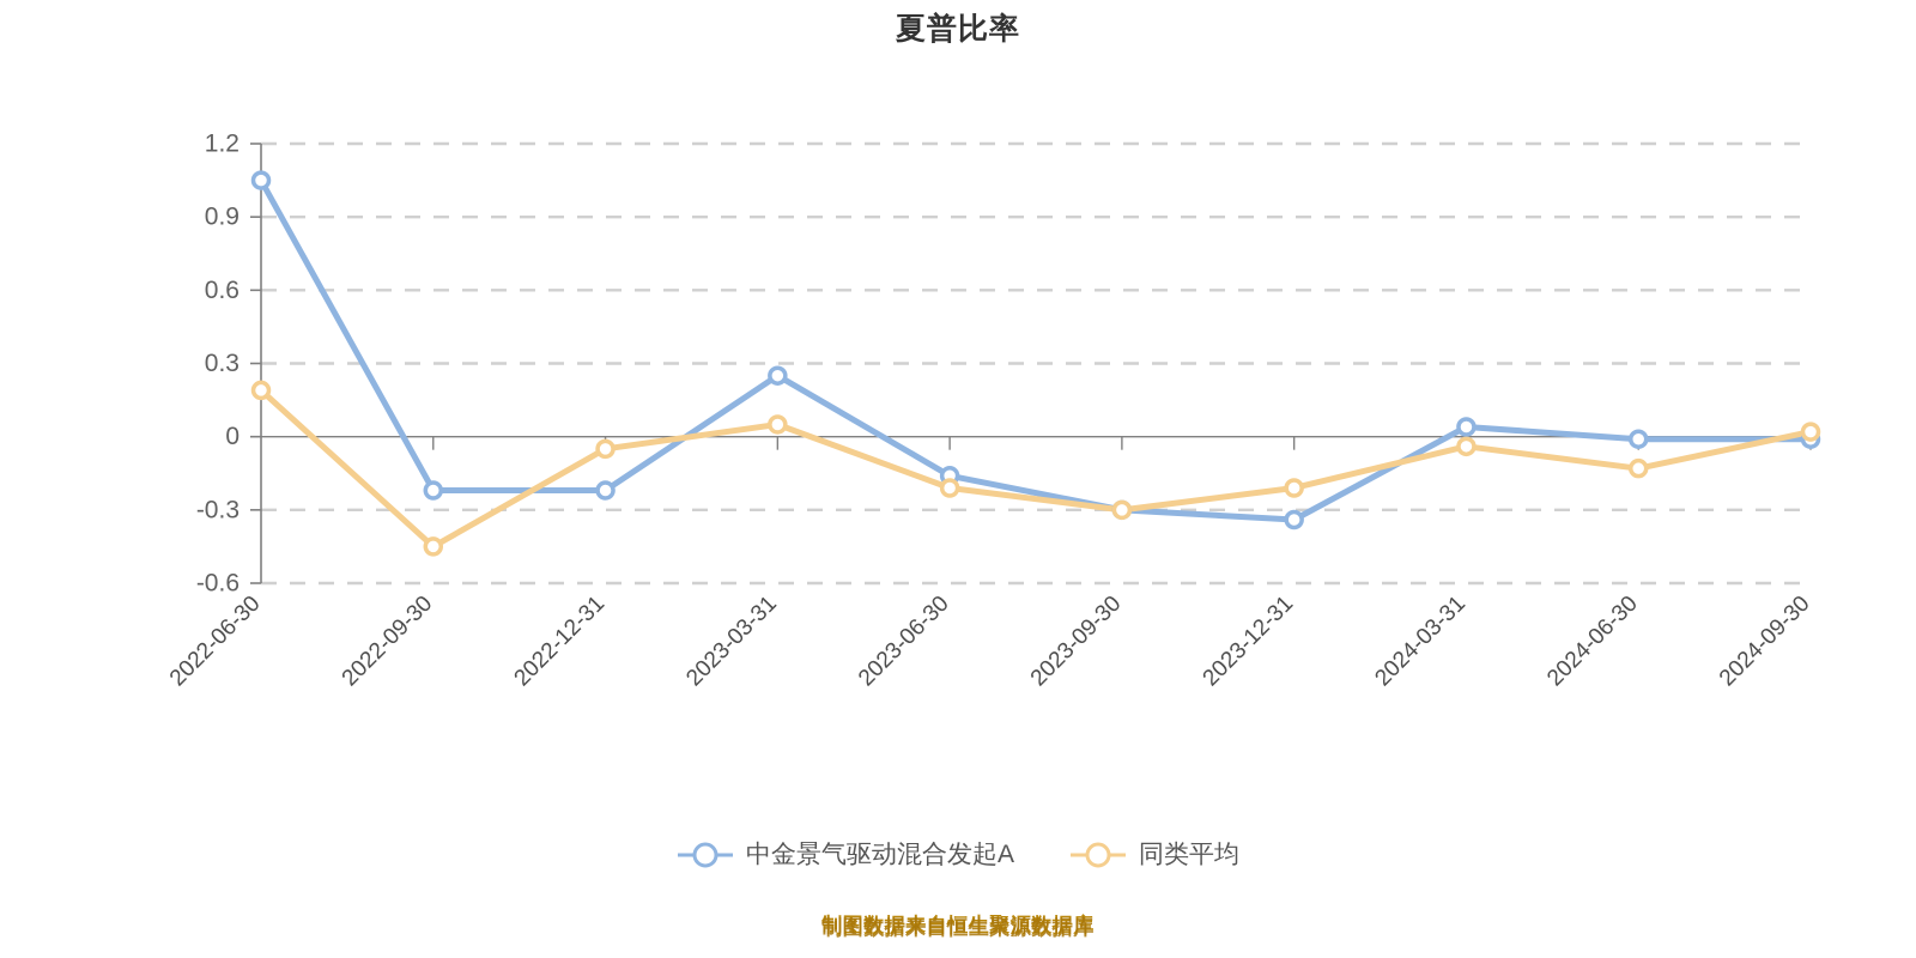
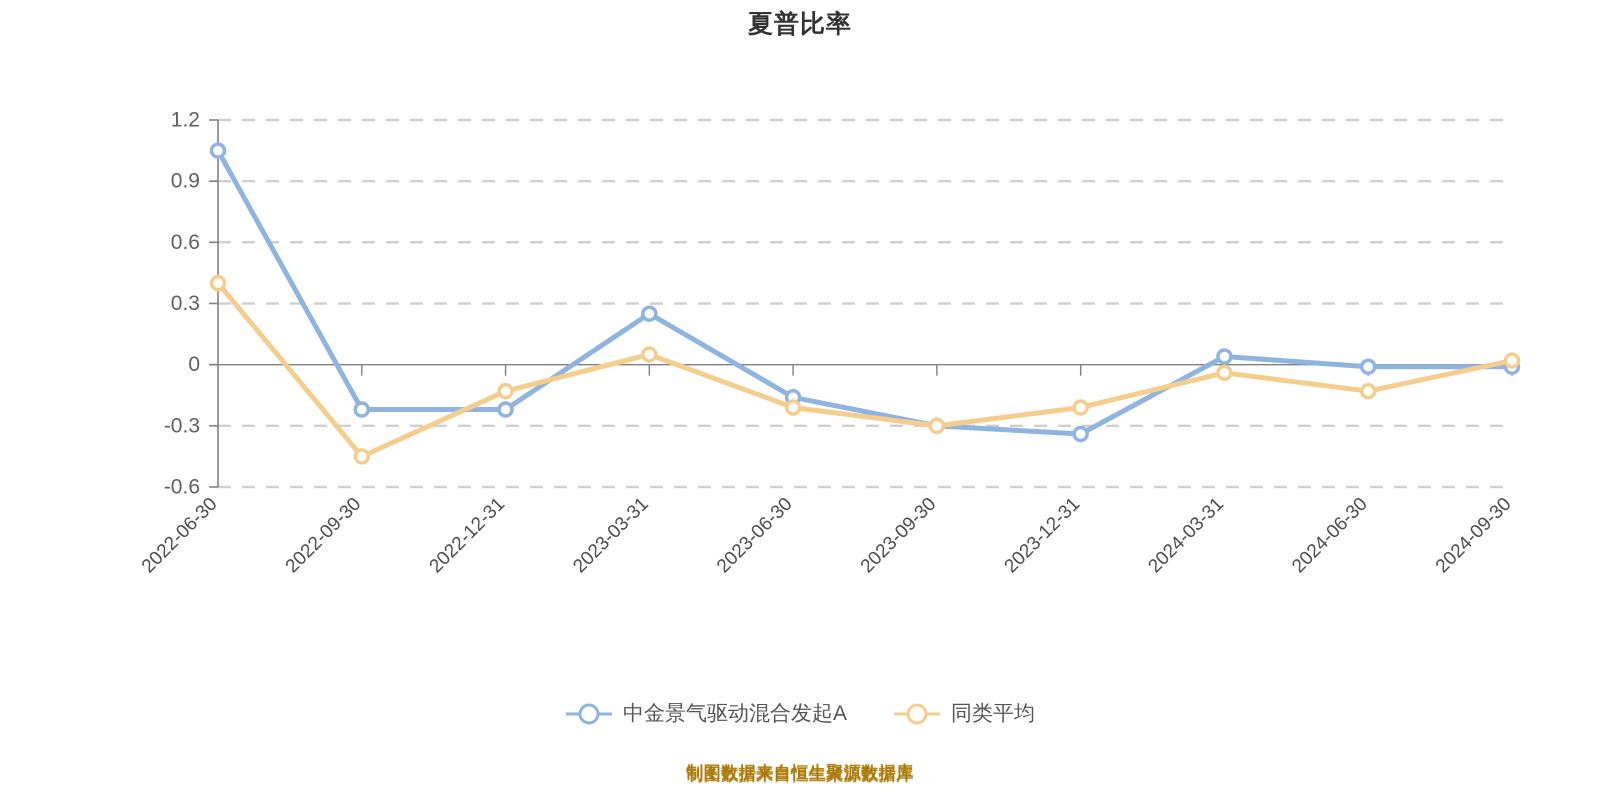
同类平均/2022-06-30: 0.19 -> 0.40
同类平均/2022-12-31: -0.05 -> -0.13
